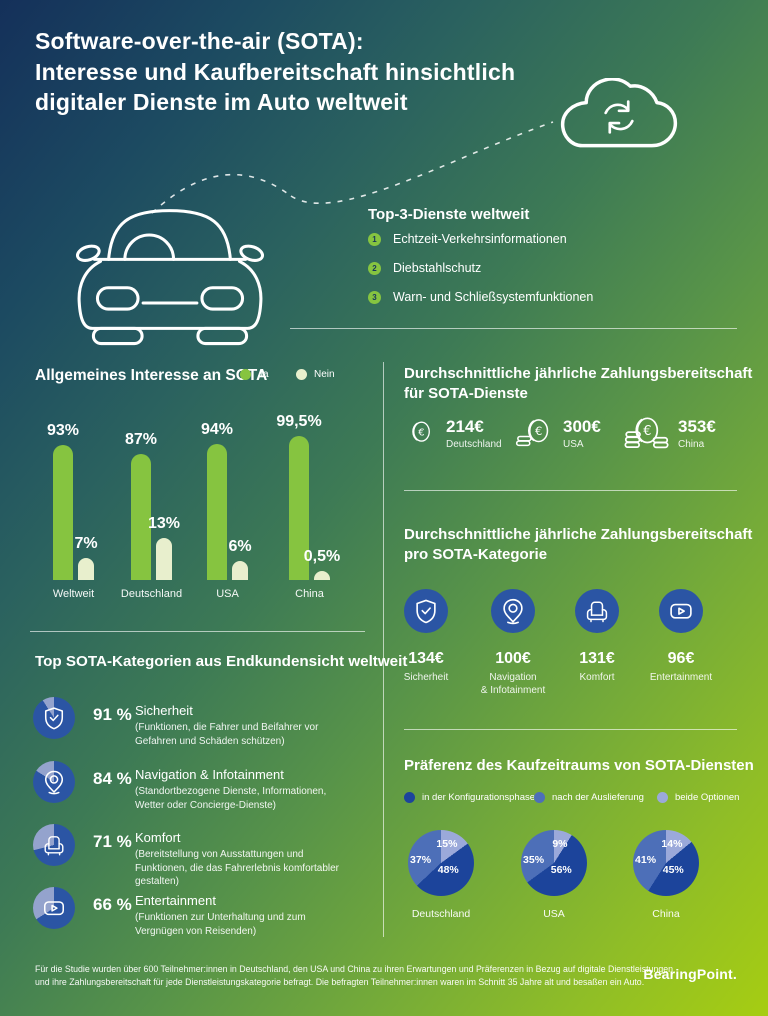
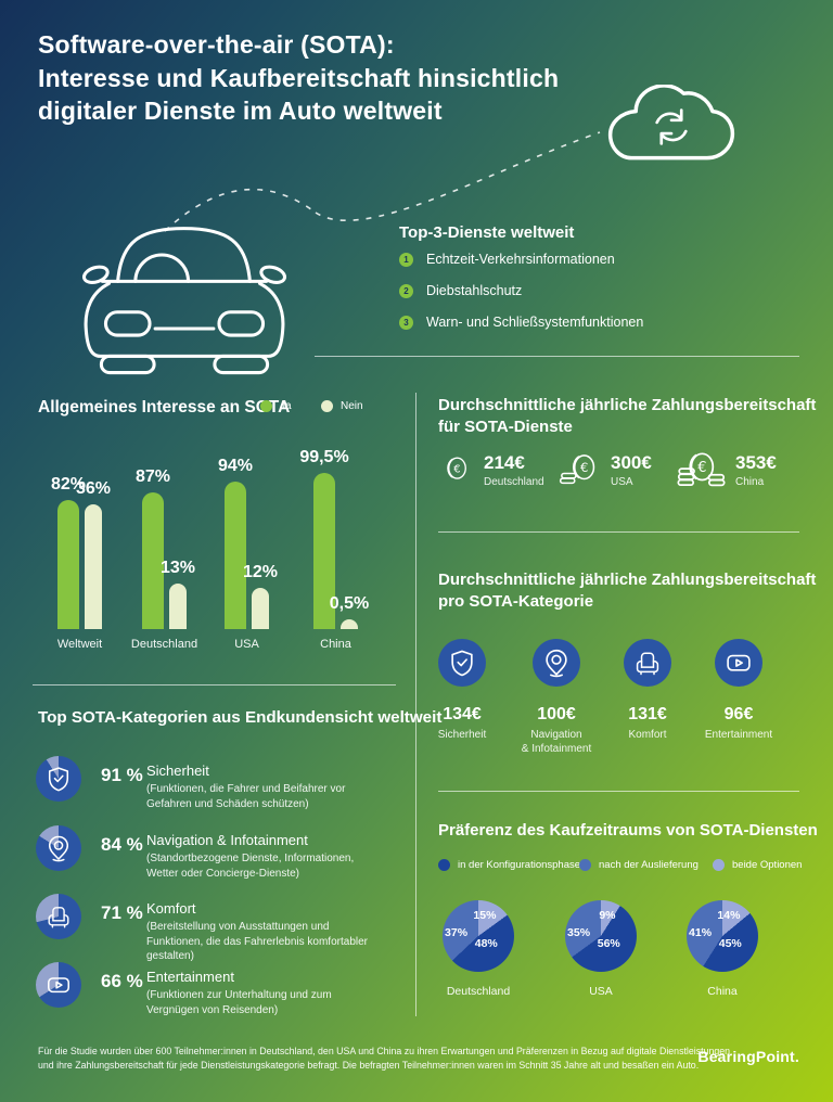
Allgemeines Interesse an SOTA/Ja/Weltweit: 93% -> 82%
Allgemeines Interesse an SOTA/Nein/Weltweit: 7% -> 36%
Allgemeines Interesse an SOTA/Nein/USA: 6% -> 12%
